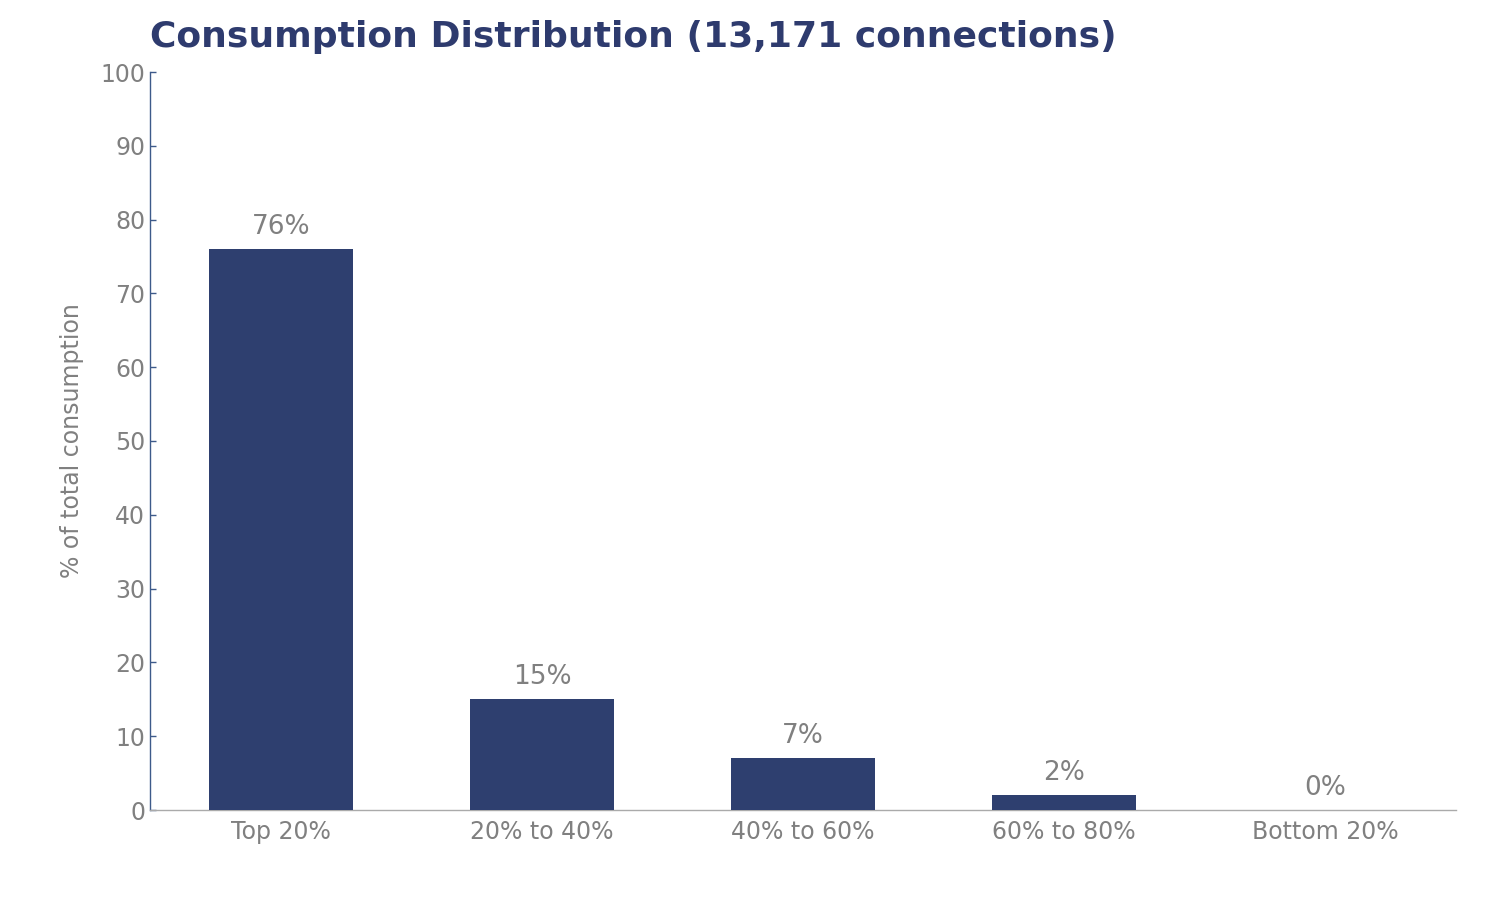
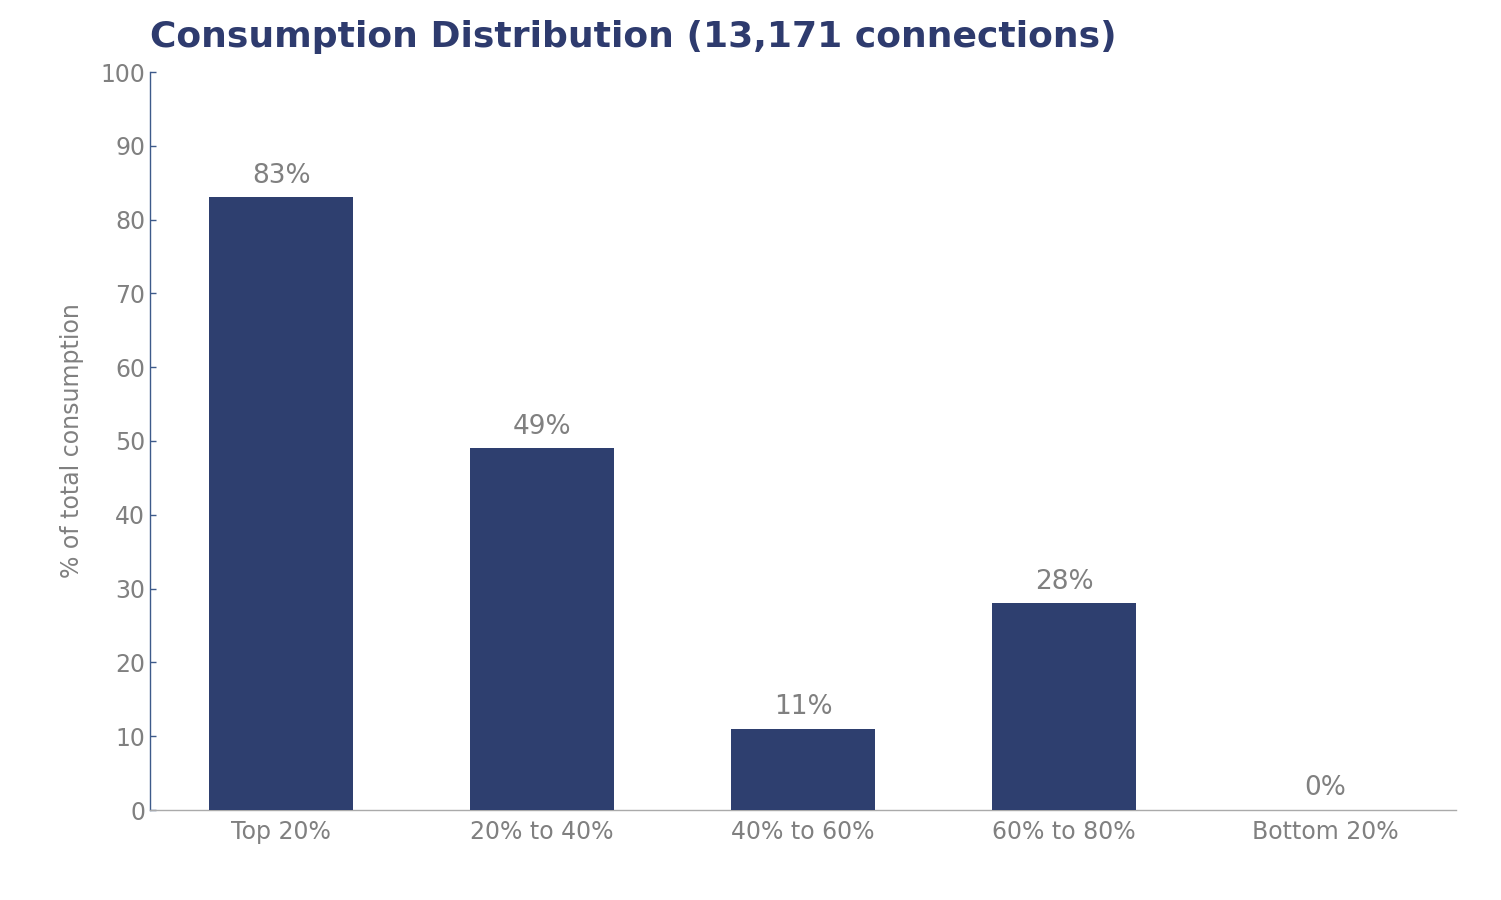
Top 20%: 76% -> 83%
20% to 40%: 15% -> 49%
40% to 60%: 7% -> 11%
60% to 80%: 2% -> 28%
